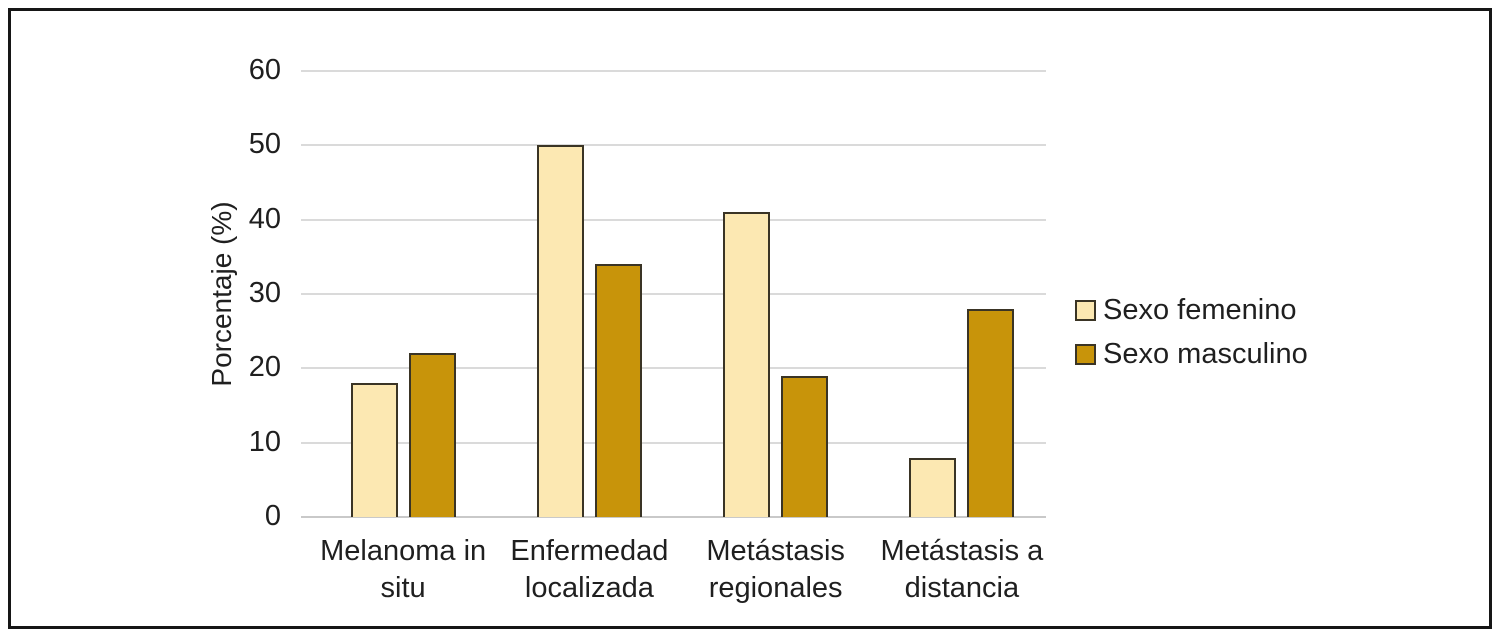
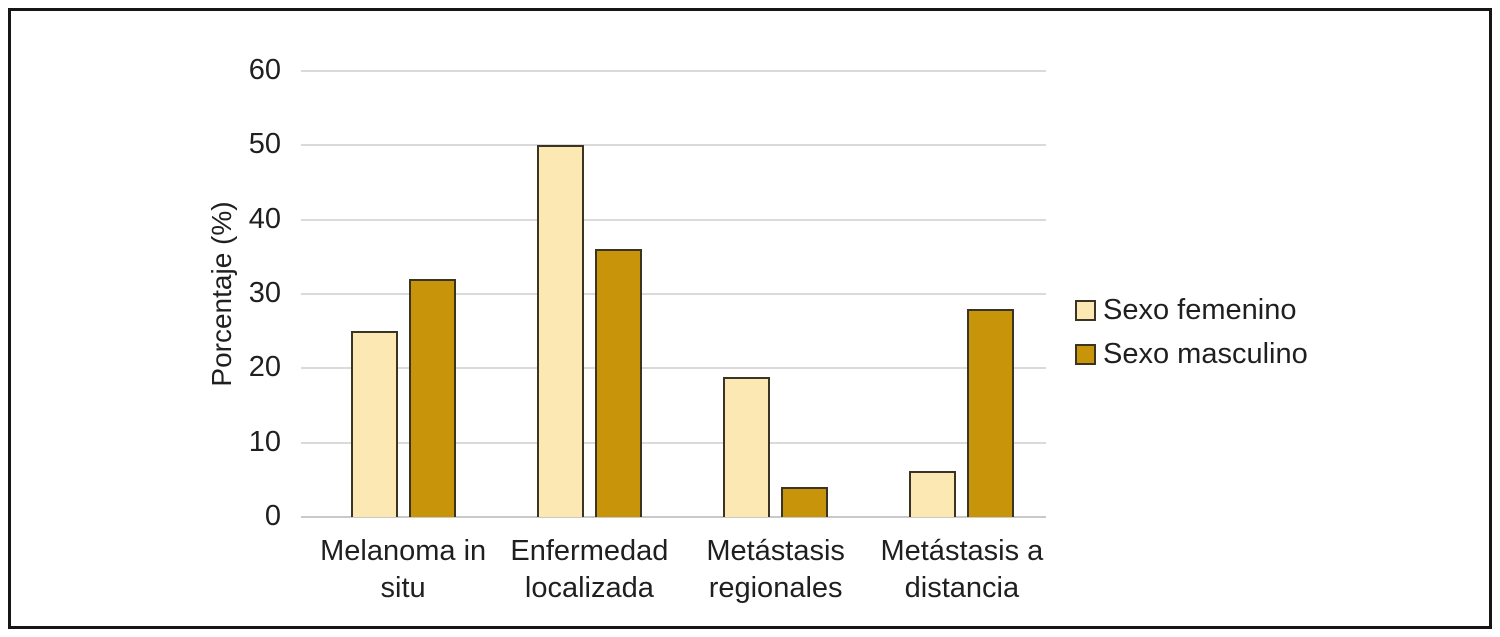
Sexo femenino/Melanoma in situ: 18 -> 25
Sexo masculino/Melanoma in situ: 22 -> 32
Sexo masculino/Enfermedad localizada: 34 -> 36
Sexo femenino/Metástasis regionales: 41 -> 19
Sexo masculino/Metástasis regionales: 19 -> 4
Sexo femenino/Metástasis a distancia: 8 -> 6
